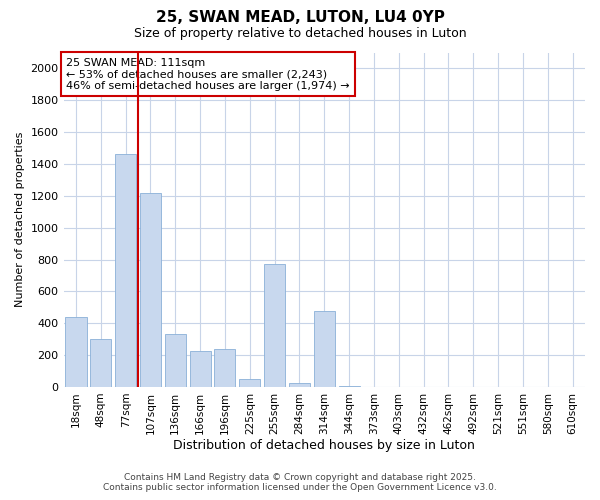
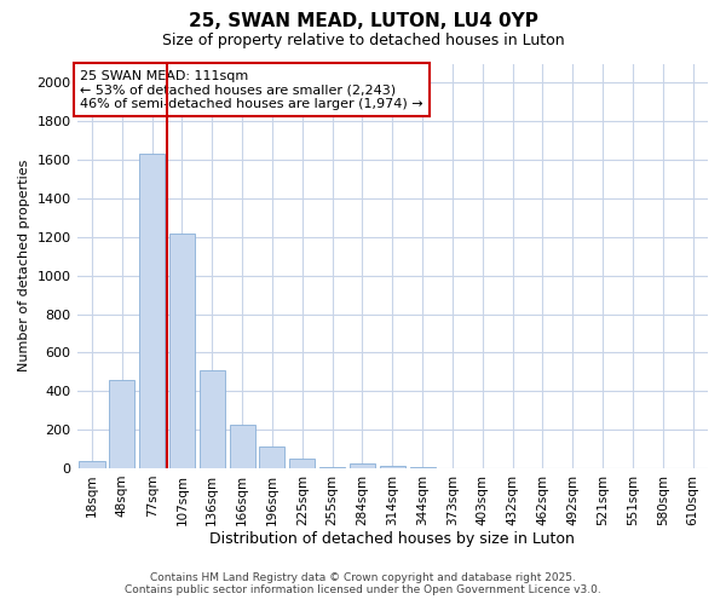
18sqm: 440 -> 40
48sqm: 300 -> 460
77sqm: 1460 -> 1630
136sqm: 330 -> 510
196sqm: 240 -> 110
255sqm: 770 -> 0
314sqm: 480 -> 10
